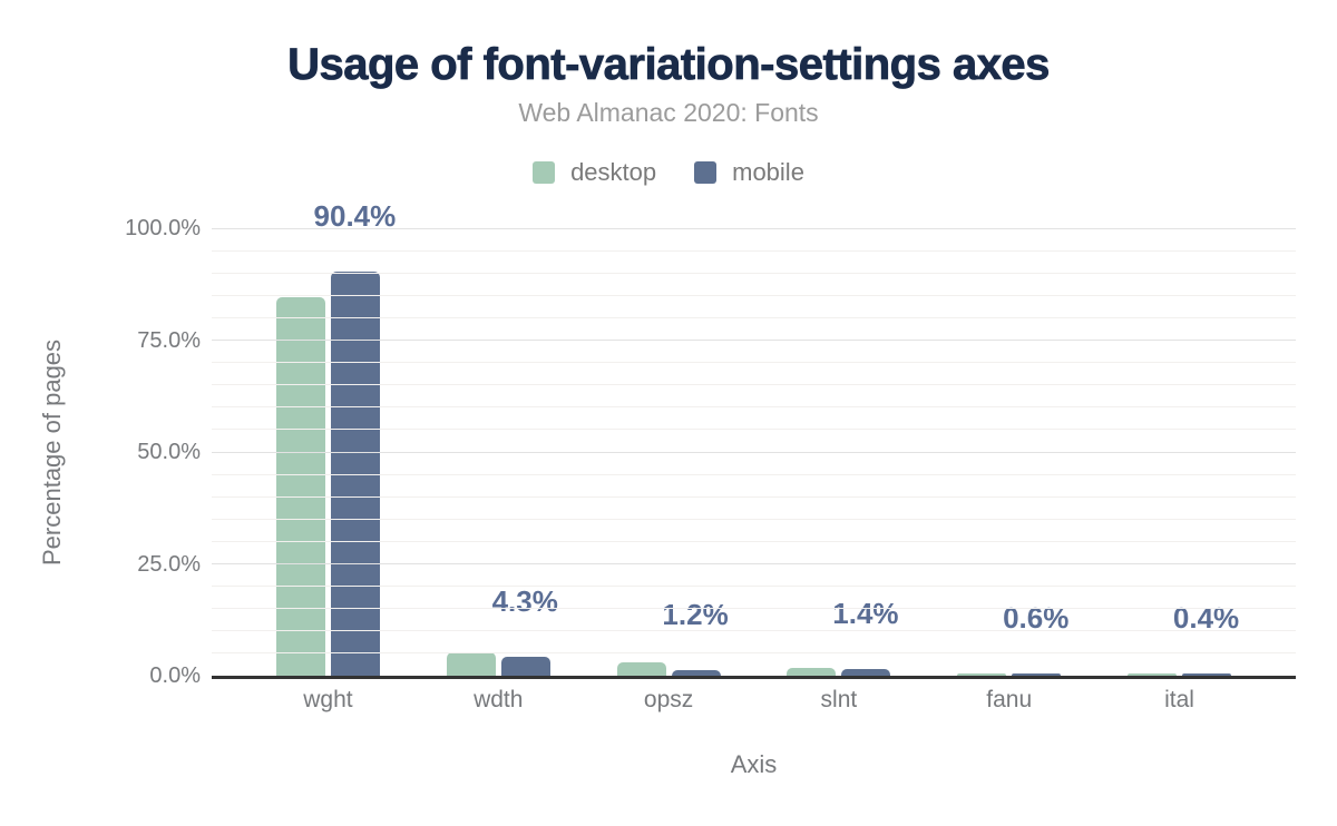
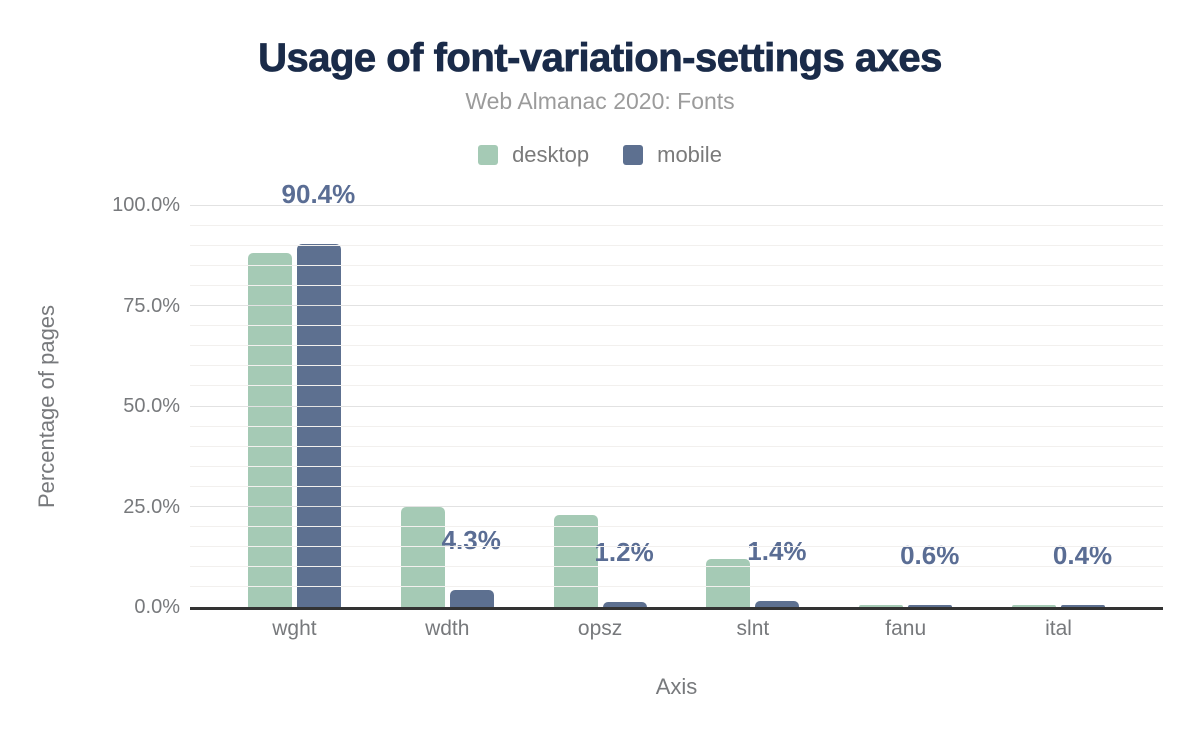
desktop/wght: 85% -> 88%
desktop/wdth: 5% -> 25%
desktop/opsz: 3% -> 23%
desktop/slnt: 2% -> 12%
